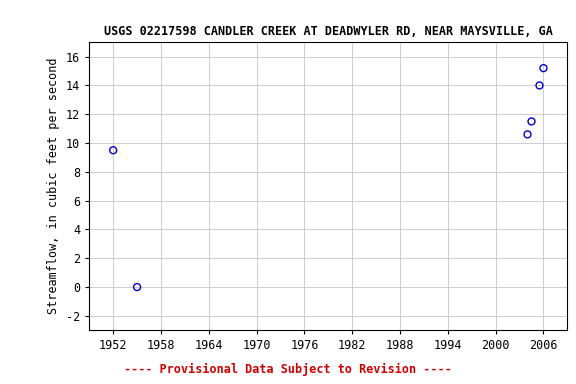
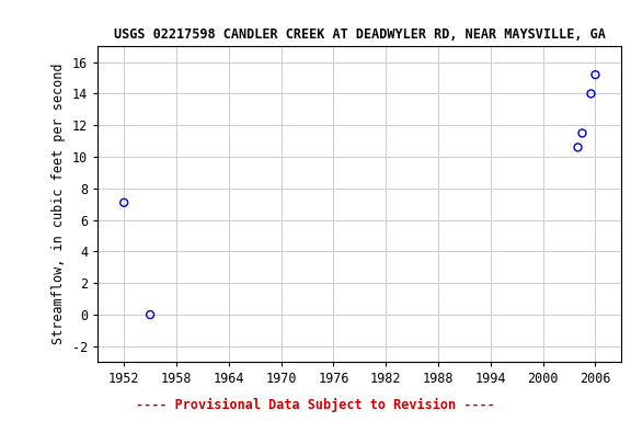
1952: 9.5 -> 7.1
